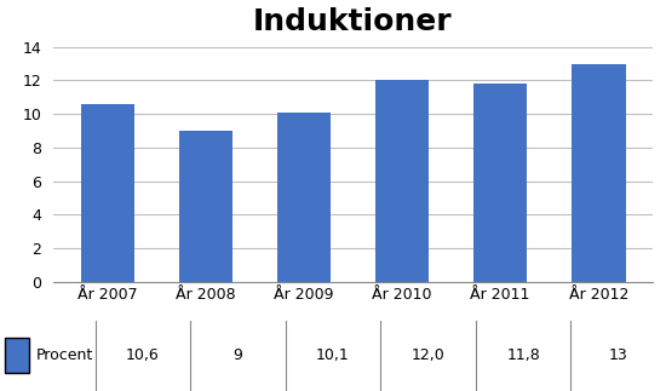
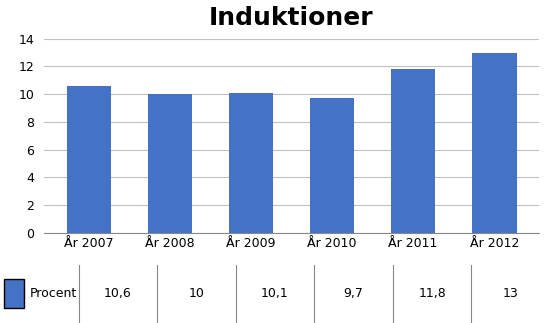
År 2008: 9 -> 10
År 2010: 12,0 -> 9,7
